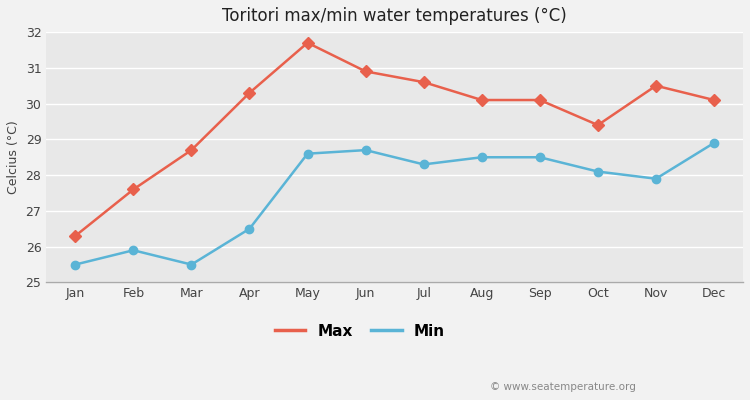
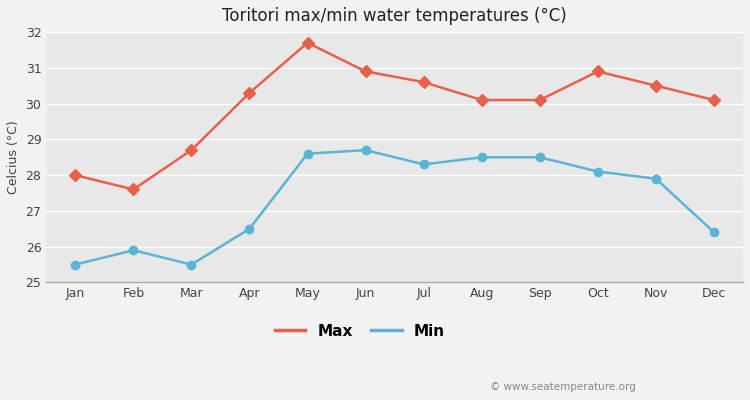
Max/Jan: 26.3 -> 28.0
Max/Oct: 29.4 -> 30.9
Min/Dec: 28.9 -> 26.4
